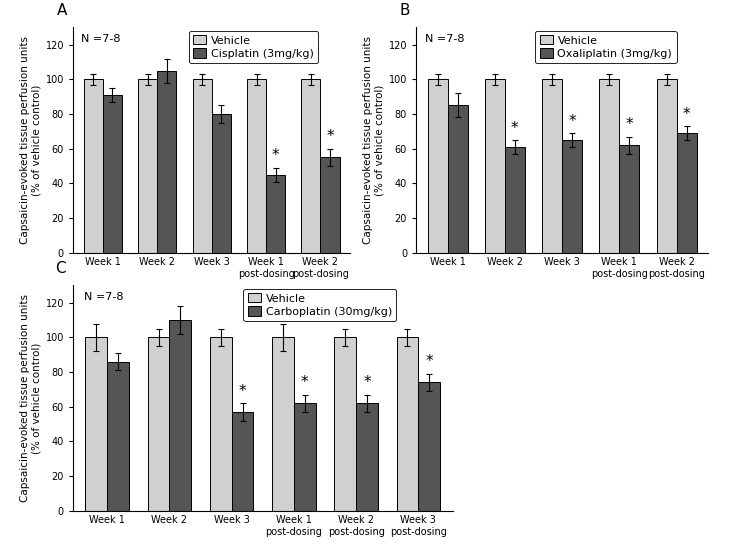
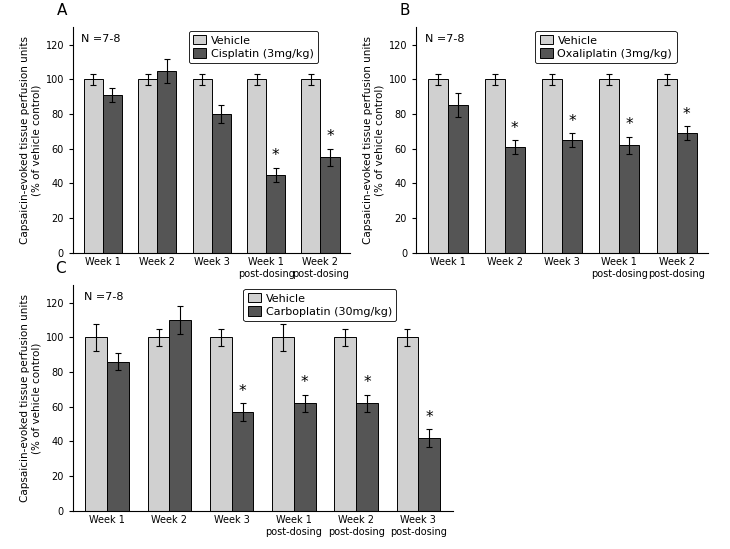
Carboplatin (30mg/kg)/Week 3 post-dosing: 74 -> 42
